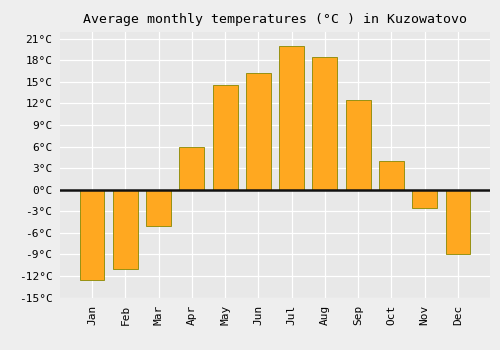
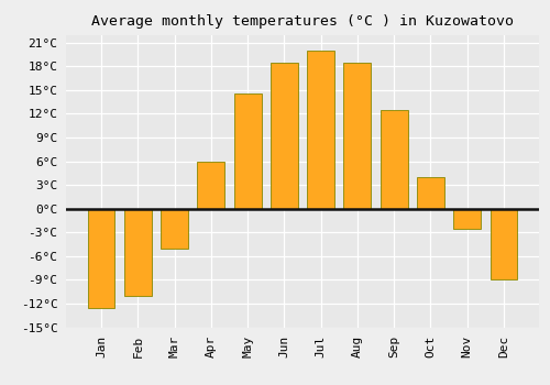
Jun: 16.2°C -> 18.5°C
